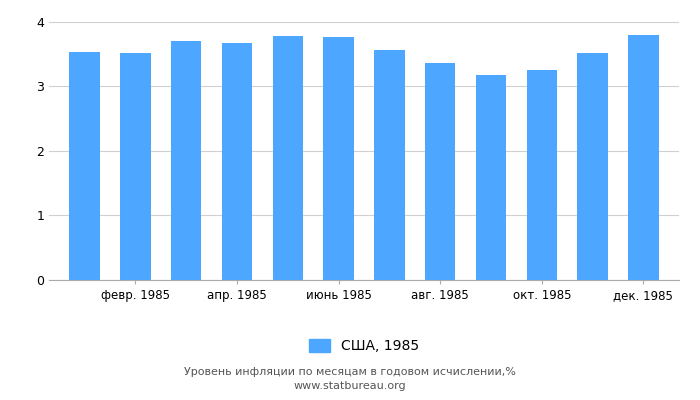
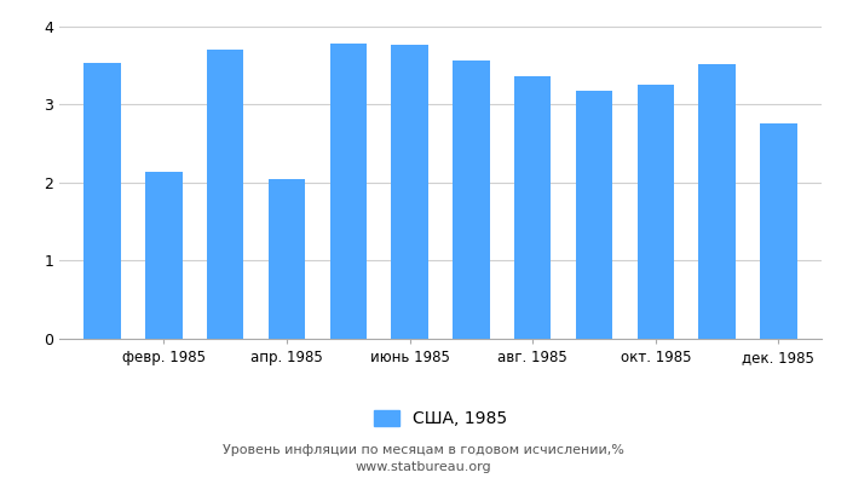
февр. 1985: 3.52 -> 2.14
апр. 1985: 3.67 -> 2.04
дек. 1985: 3.80 -> 2.76
